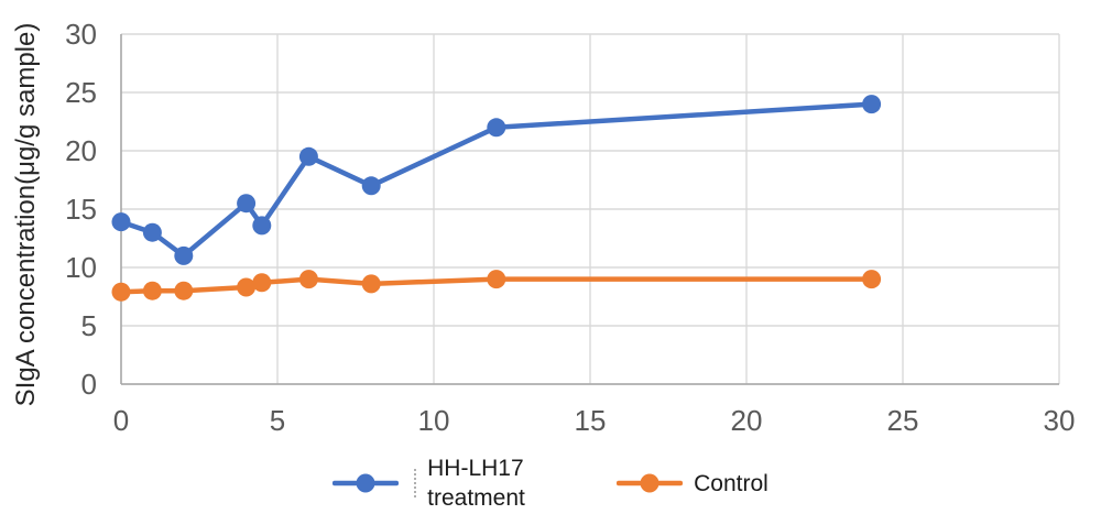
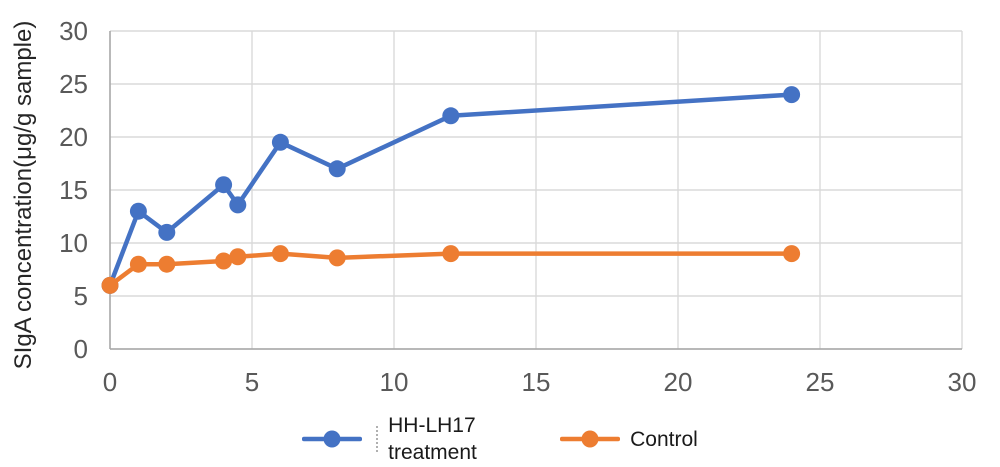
HH-LH17 treatment/0: 13.9 -> 6.0
Control/0: 7.9 -> 6.0
